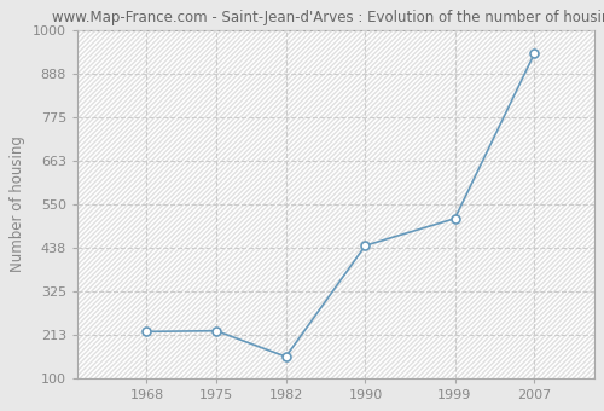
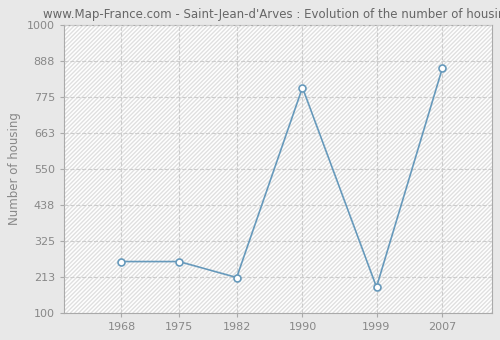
1968: 220 -> 260
1975: 222 -> 260
1982: 155 -> 210
1990: 443 -> 805
1999: 513 -> 180
2007: 940 -> 865
